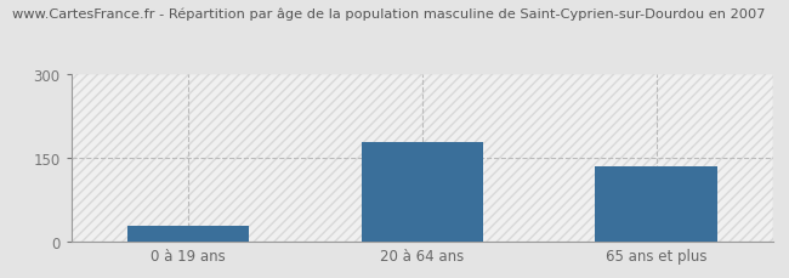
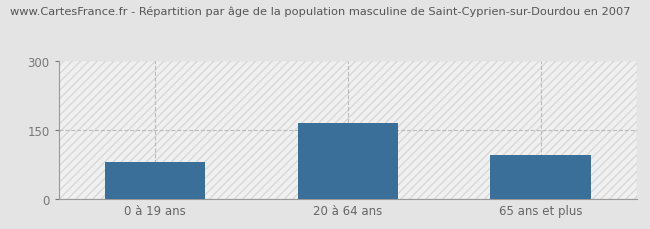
0 à 19 ans: 28 -> 80
20 à 64 ans: 178 -> 165
65 ans et plus: 135 -> 95
